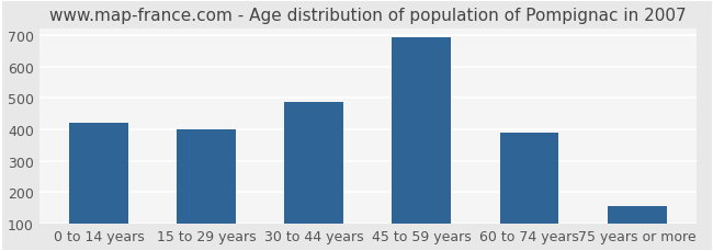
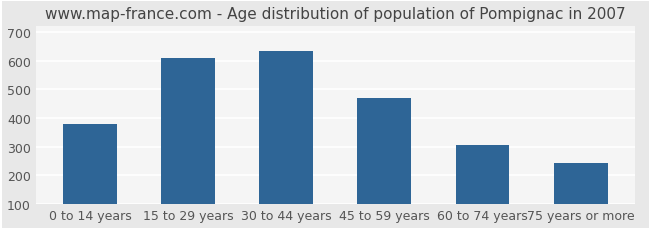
0 to 14 years: 422 -> 380
15 to 29 years: 399 -> 610
30 to 44 years: 488 -> 635
45 to 59 years: 694 -> 470
60 to 74 years: 389 -> 305
75 years or more: 157 -> 245
